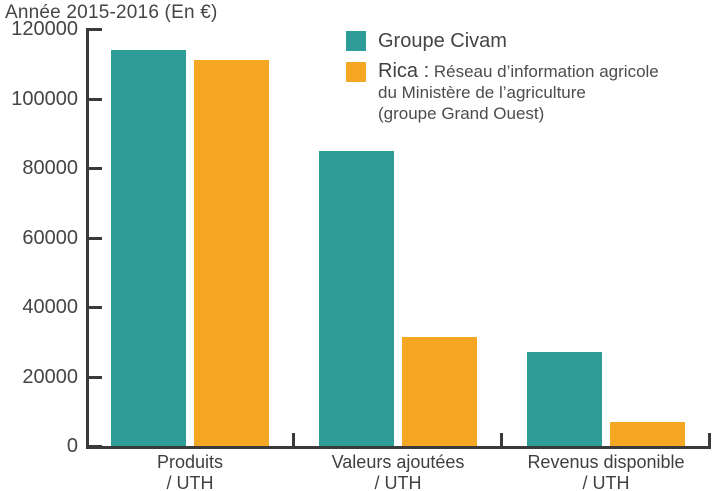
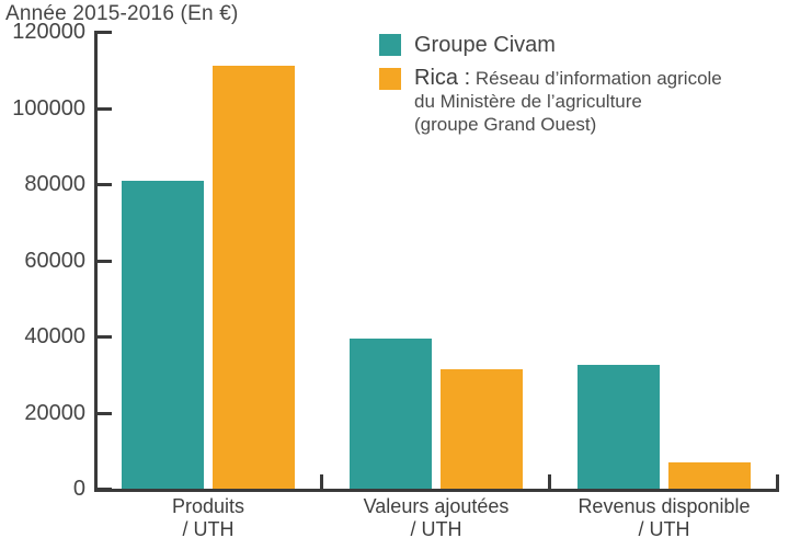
Groupe Civam/Produits / UTH: 114000 -> 81000
Groupe Civam/Valeurs ajoutées / UTH: 85000 -> 40000
Groupe Civam/Revenus disponible / UTH: 27000 -> 32000
